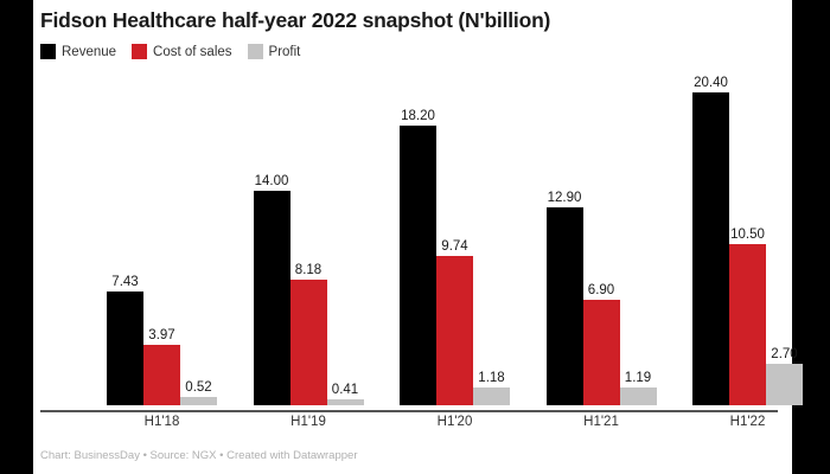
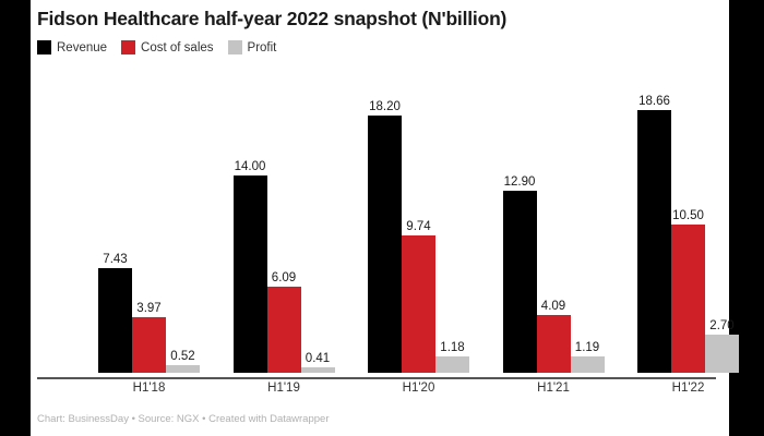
Cost of sales/H1'19: 8.18 -> 6.09
Cost of sales/H1'21: 6.90 -> 4.09
Revenue/H1'22: 20.40 -> 18.66
